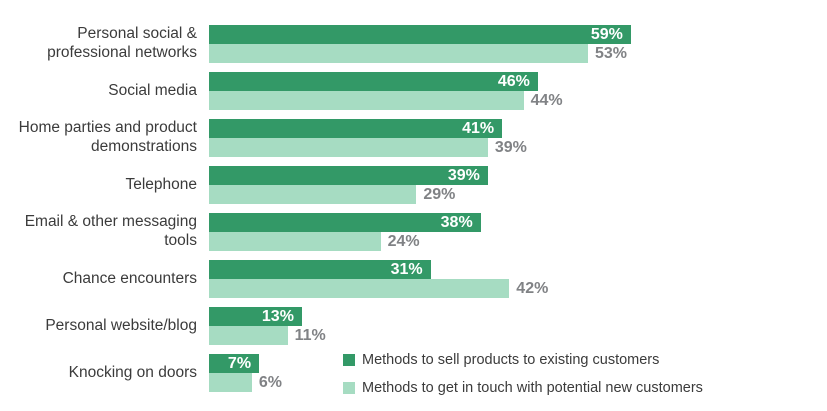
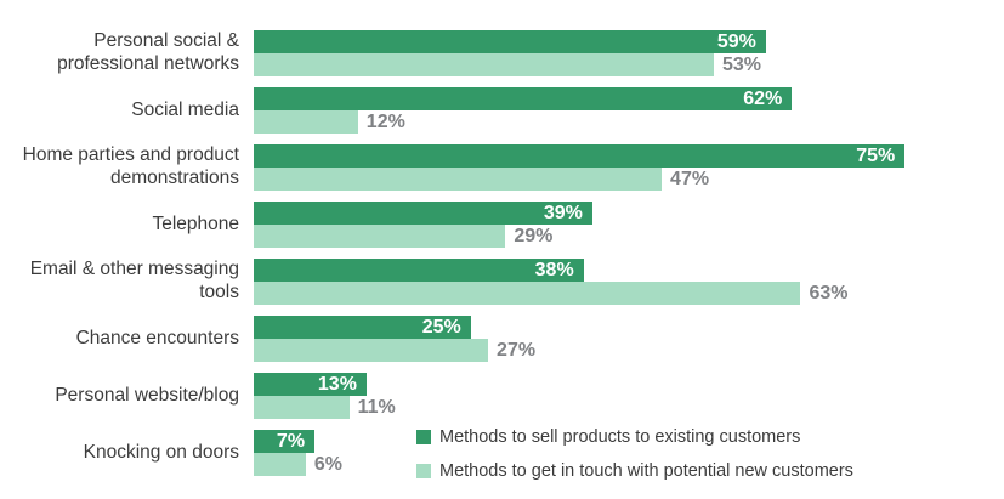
Methods to sell products to existing customers/Social media: 46% -> 62%
Methods to get in touch with potential new customers/Social media: 44% -> 12%
Methods to sell products to existing customers/Home parties and product demonstrations: 41% -> 75%
Methods to get in touch with potential new customers/Home parties and product demonstrations: 39% -> 47%
Methods to get in touch with potential new customers/Email & other messaging tools: 24% -> 63%
Methods to sell products to existing customers/Chance encounters: 31% -> 25%
Methods to get in touch with potential new customers/Chance encounters: 42% -> 27%
